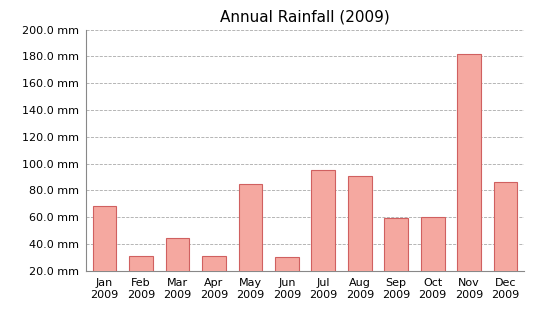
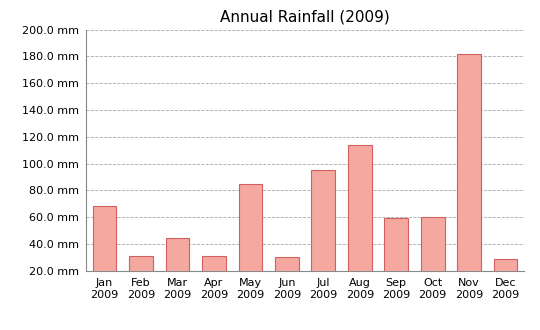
Aug 2009: 91 mm -> 114 mm
Dec 2009: 86 mm -> 29 mm
